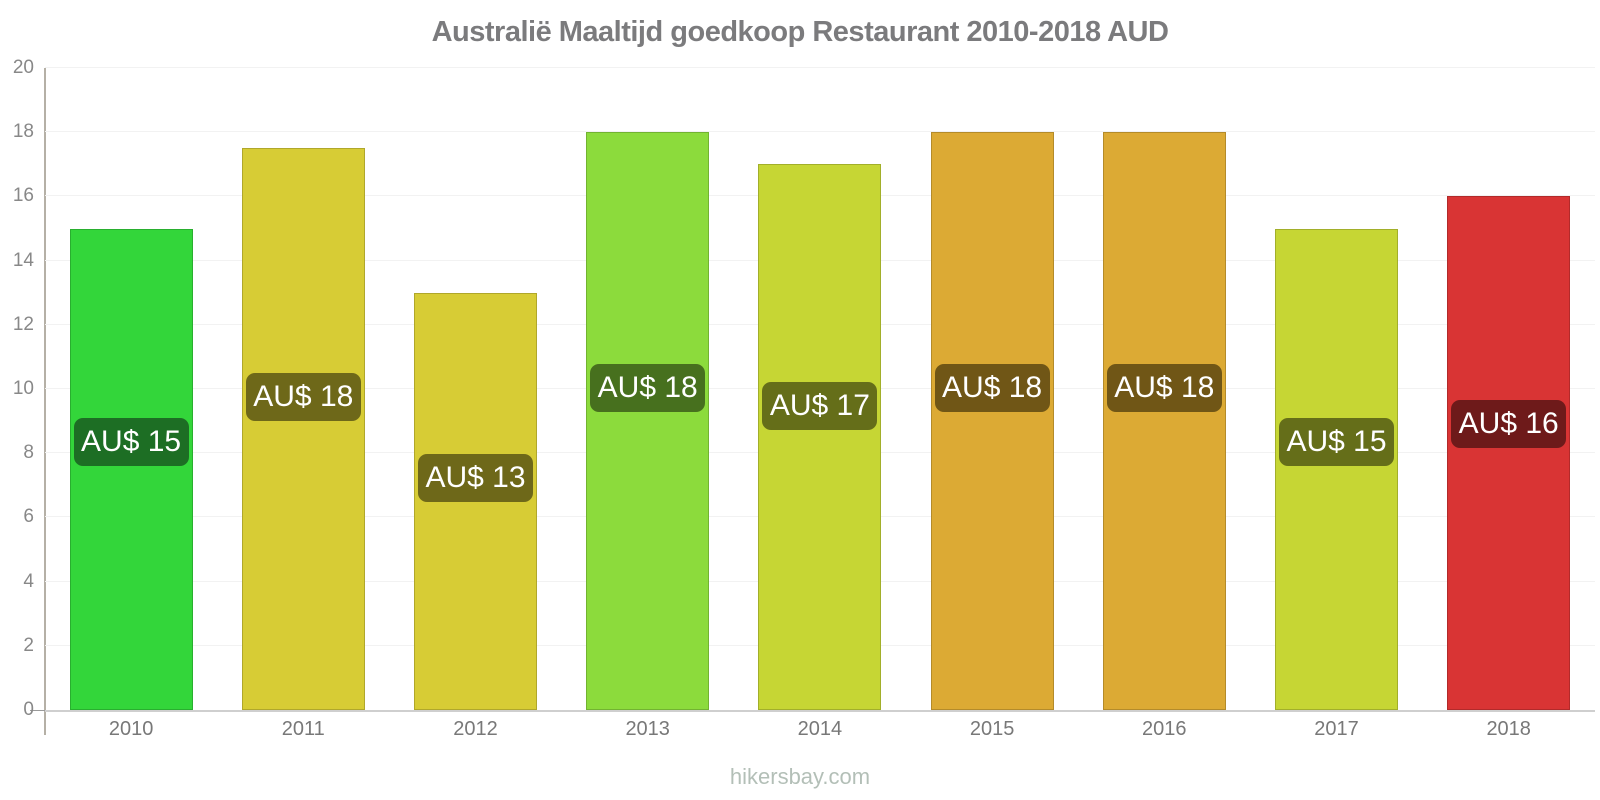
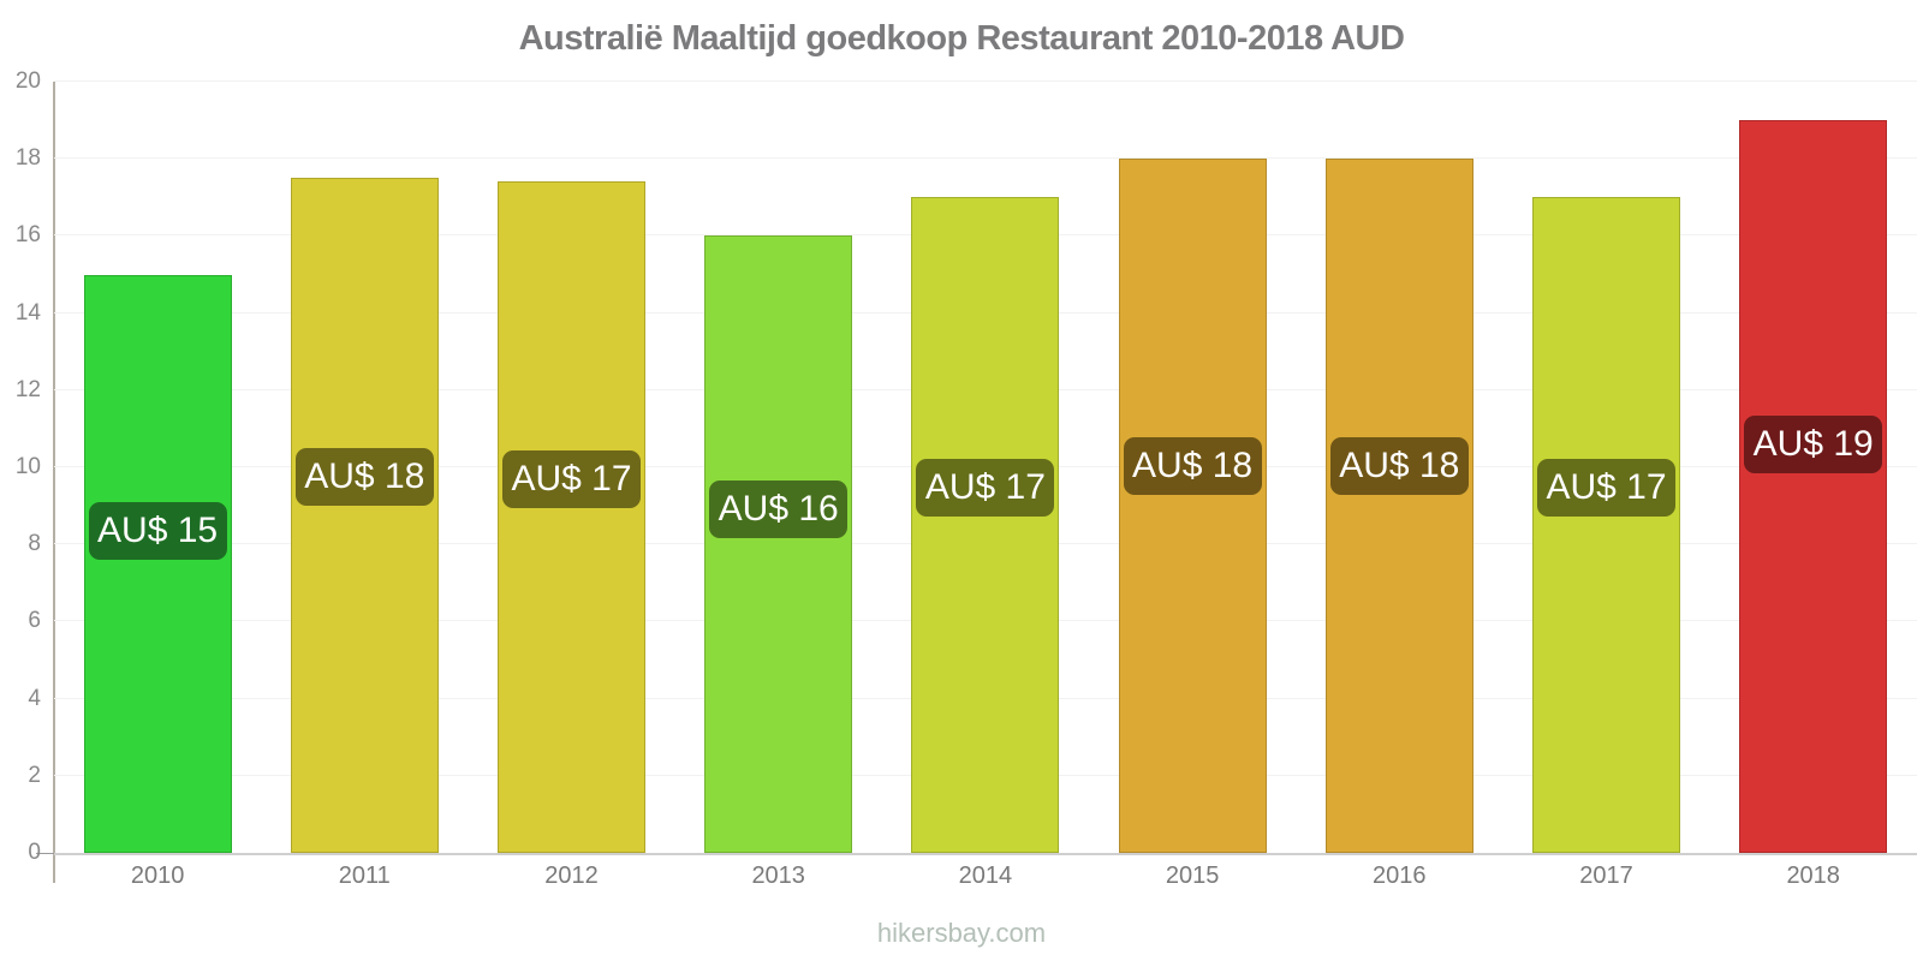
2012: 13 -> 17
2013: 18 -> 16
2017: 15 -> 17
2018: 16 -> 19
